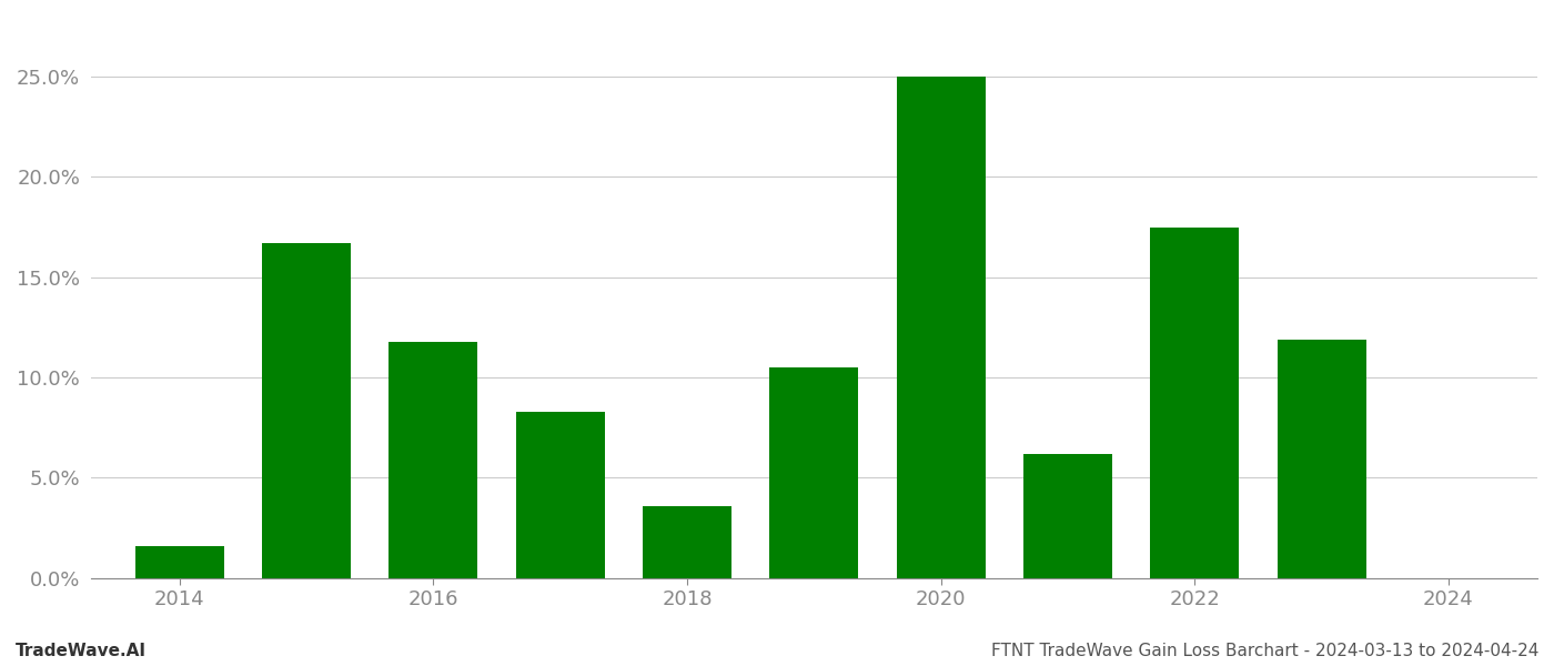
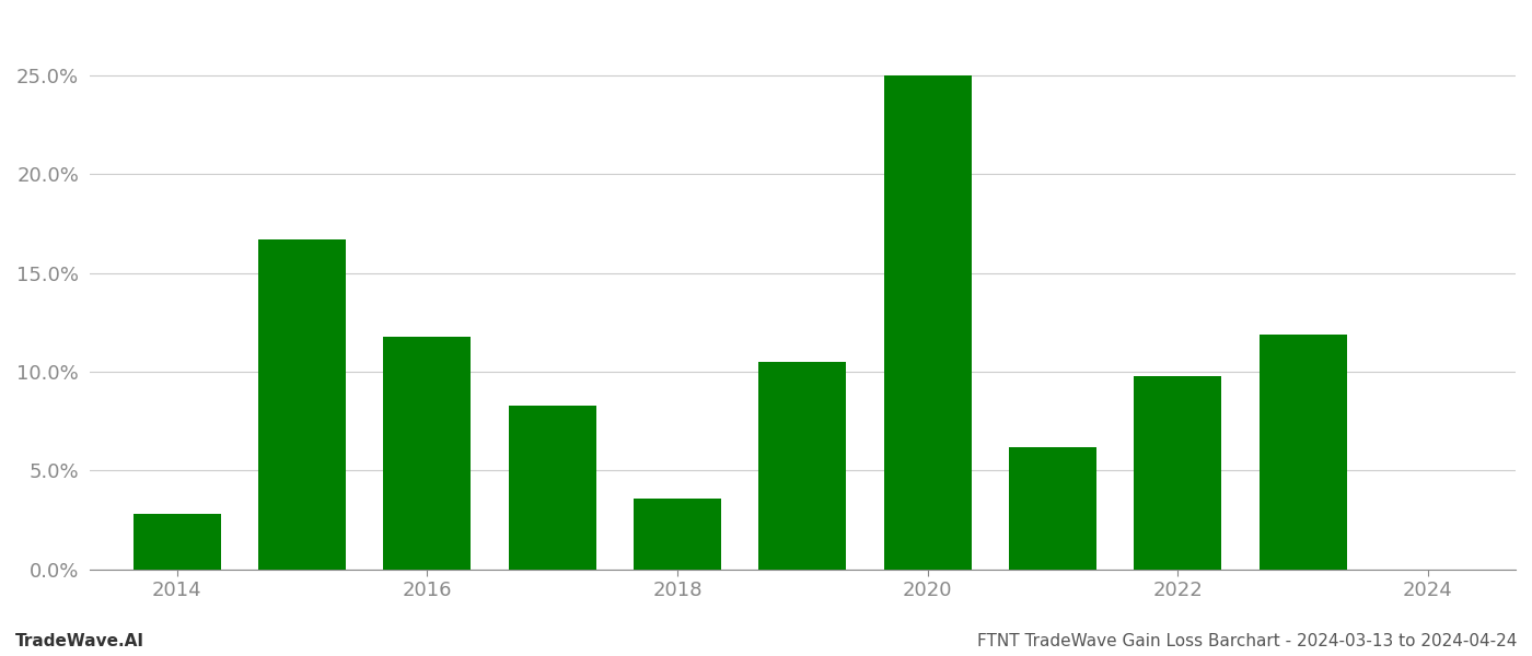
2014: 1.6% -> 2.8%
2022: 17.5% -> 9.8%
